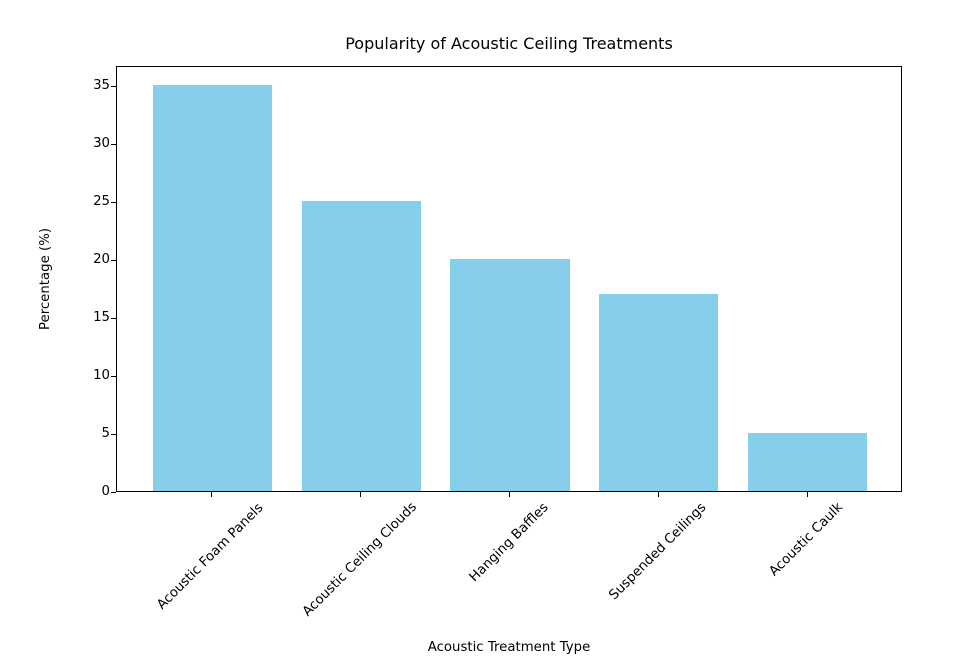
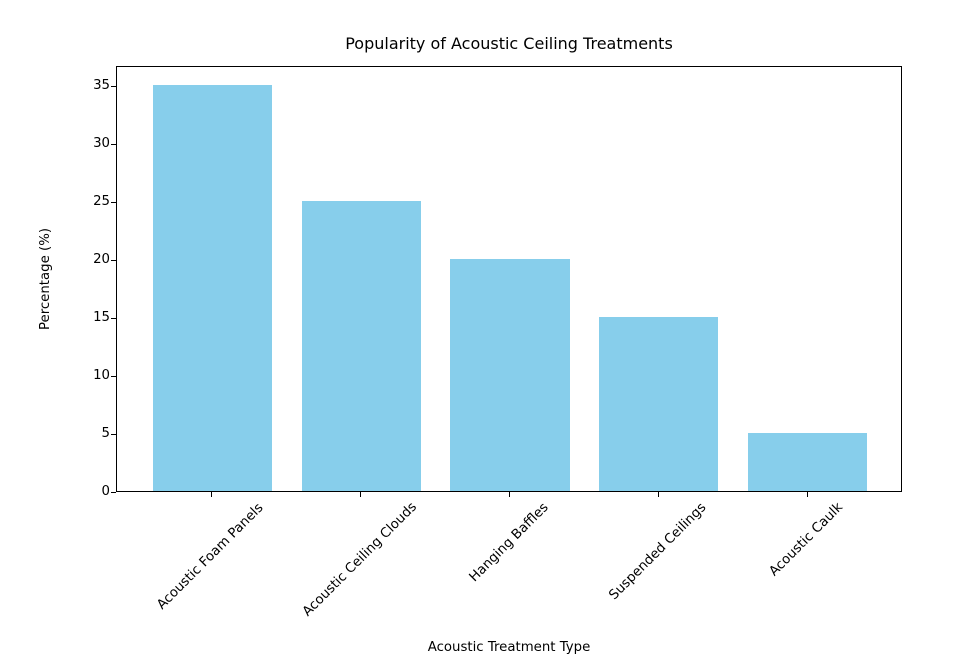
Suspended Ceilings: 17 -> 15
